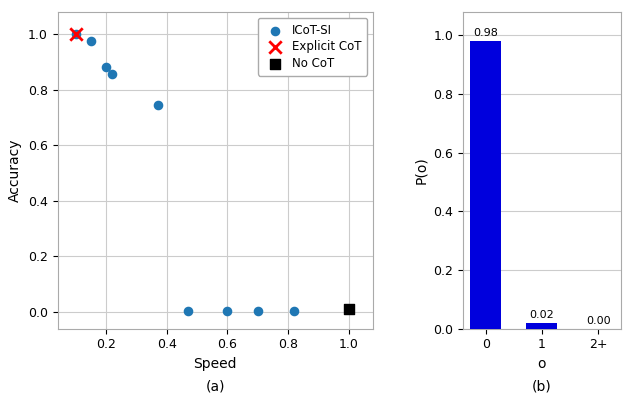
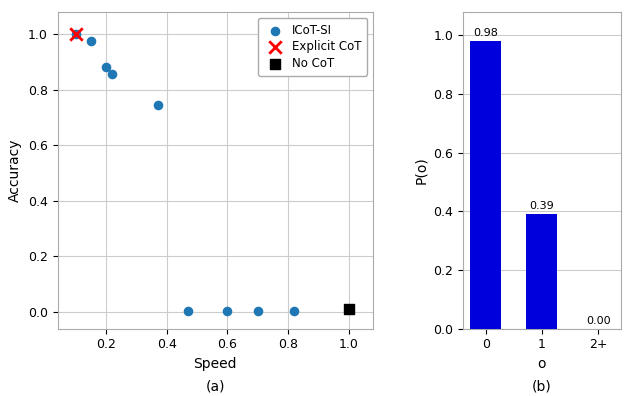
1: 0.02 -> 0.39
